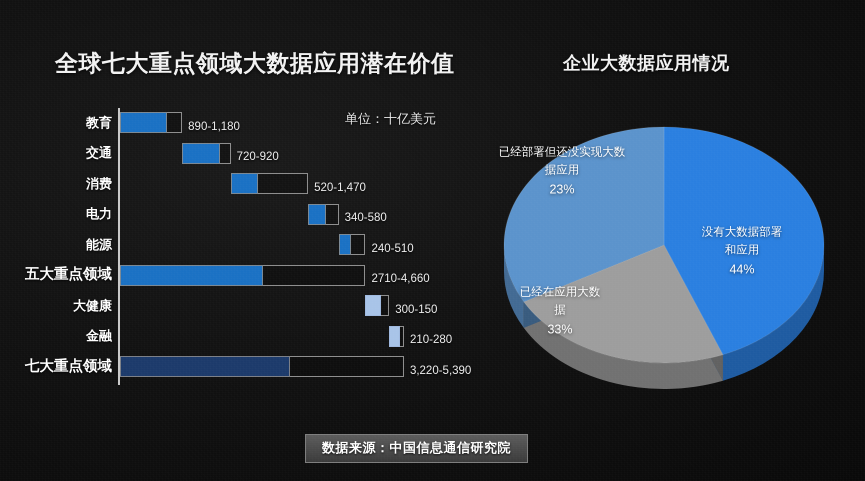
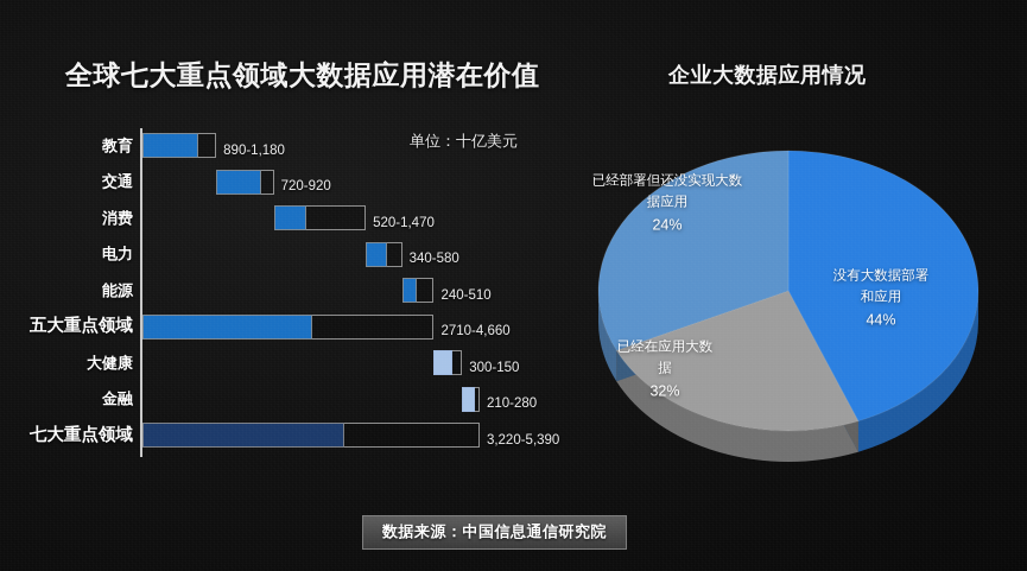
企业大数据应用情况/已经部署但还没实现大数据应用: 23% -> 24%
企业大数据应用情况/已经在应用大数据: 33% -> 32%
